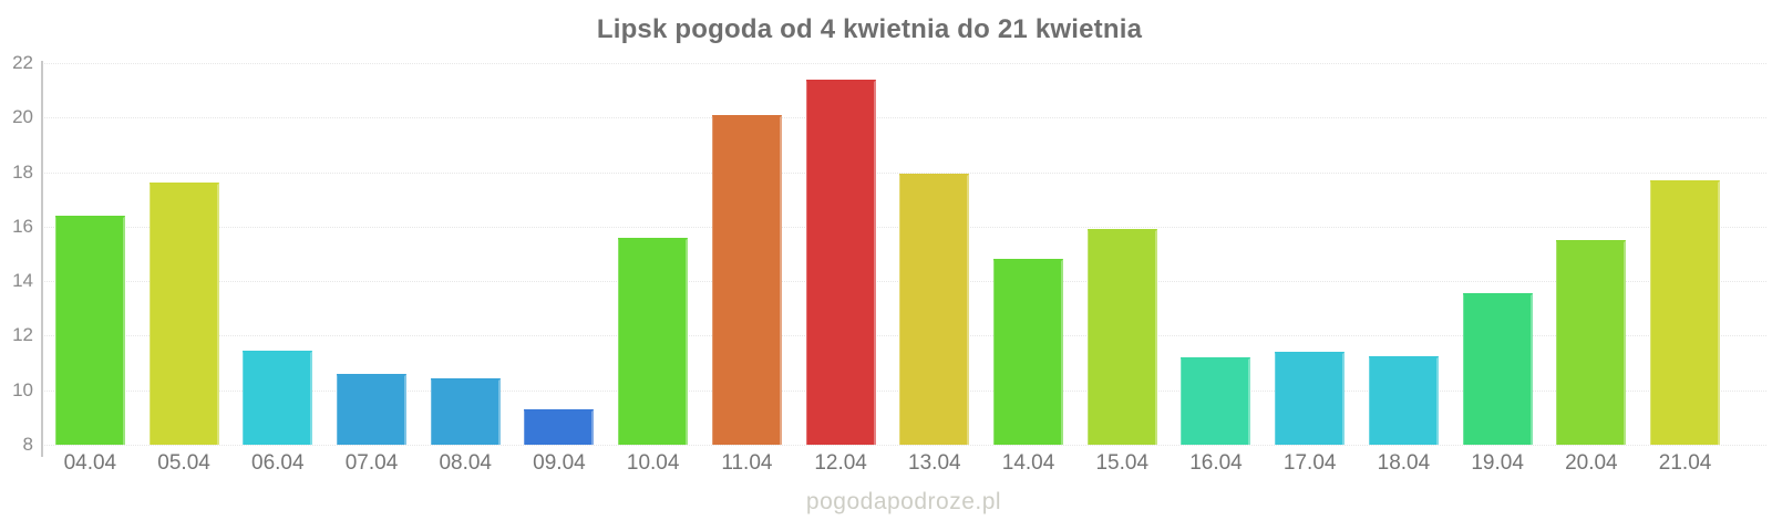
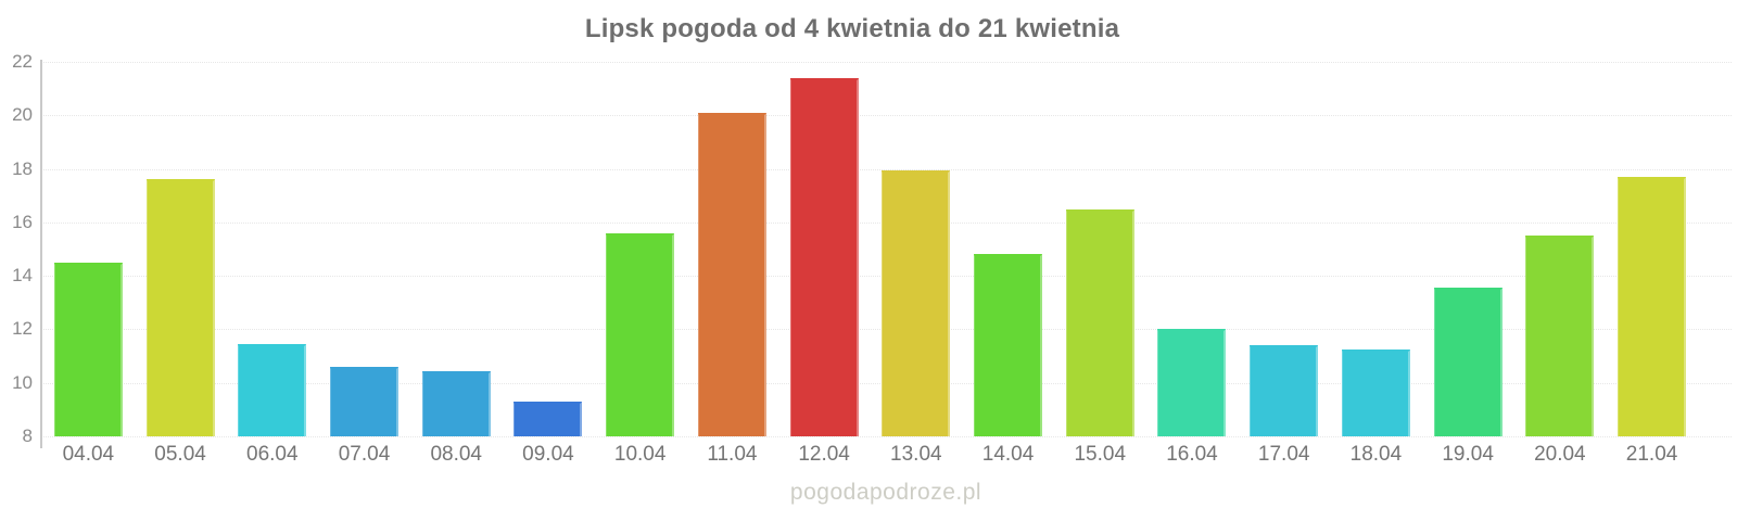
04.04: 16.4 -> 14.5
15.04: 15.9 -> 16.5
16.04: 11.2 -> 12.0
